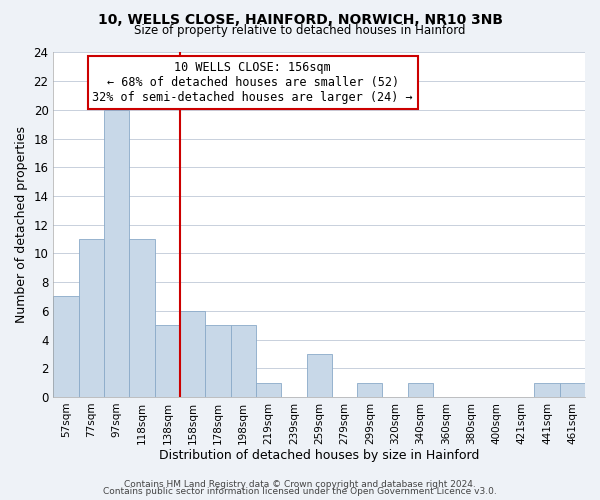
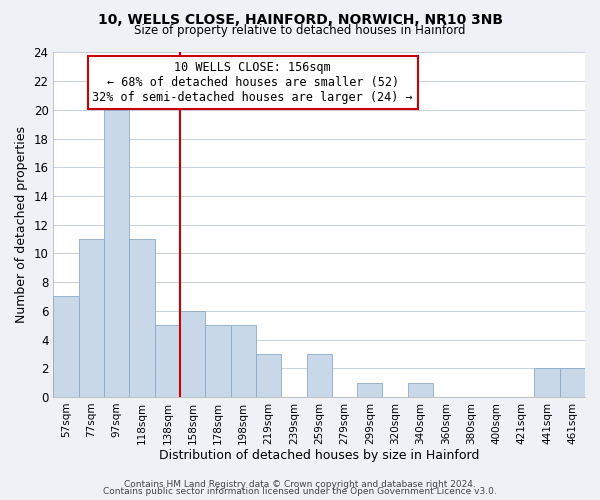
219sqm: 1 -> 3
441sqm: 1 -> 2
461sqm: 1 -> 2
